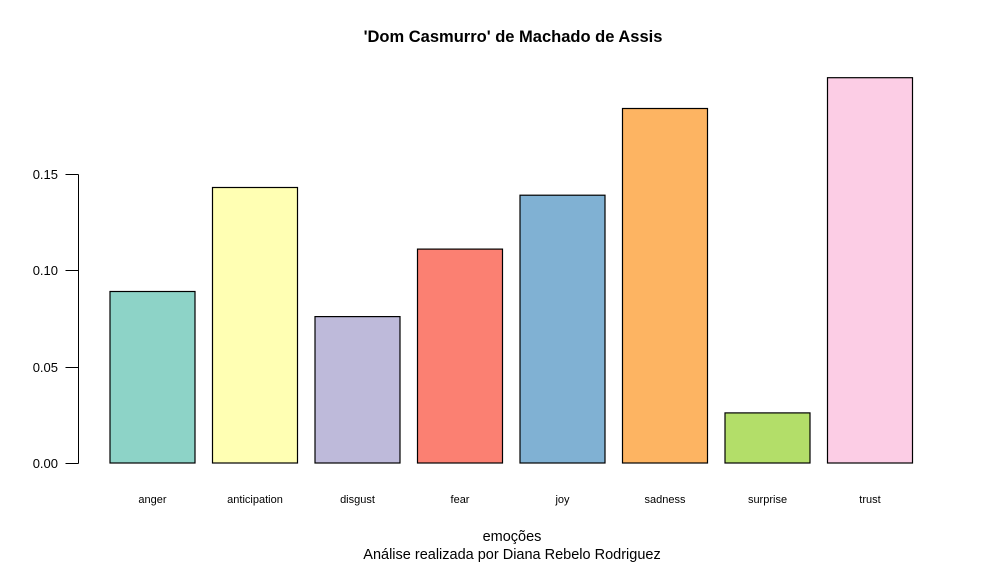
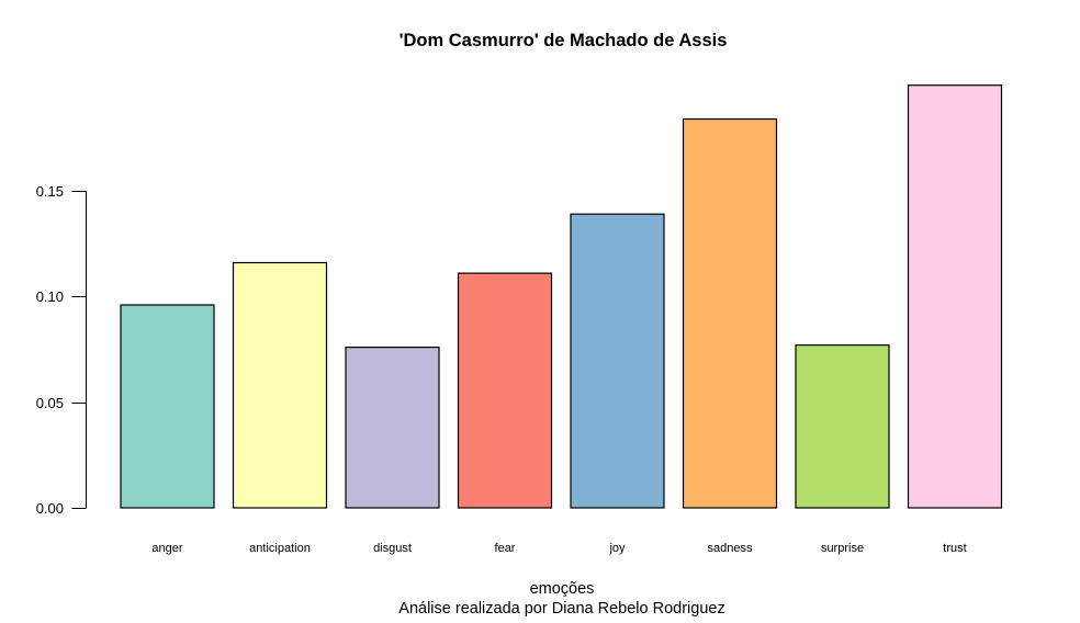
anger: 0.089 -> 0.096
anticipation: 0.143 -> 0.116
surprise: 0.026 -> 0.077
